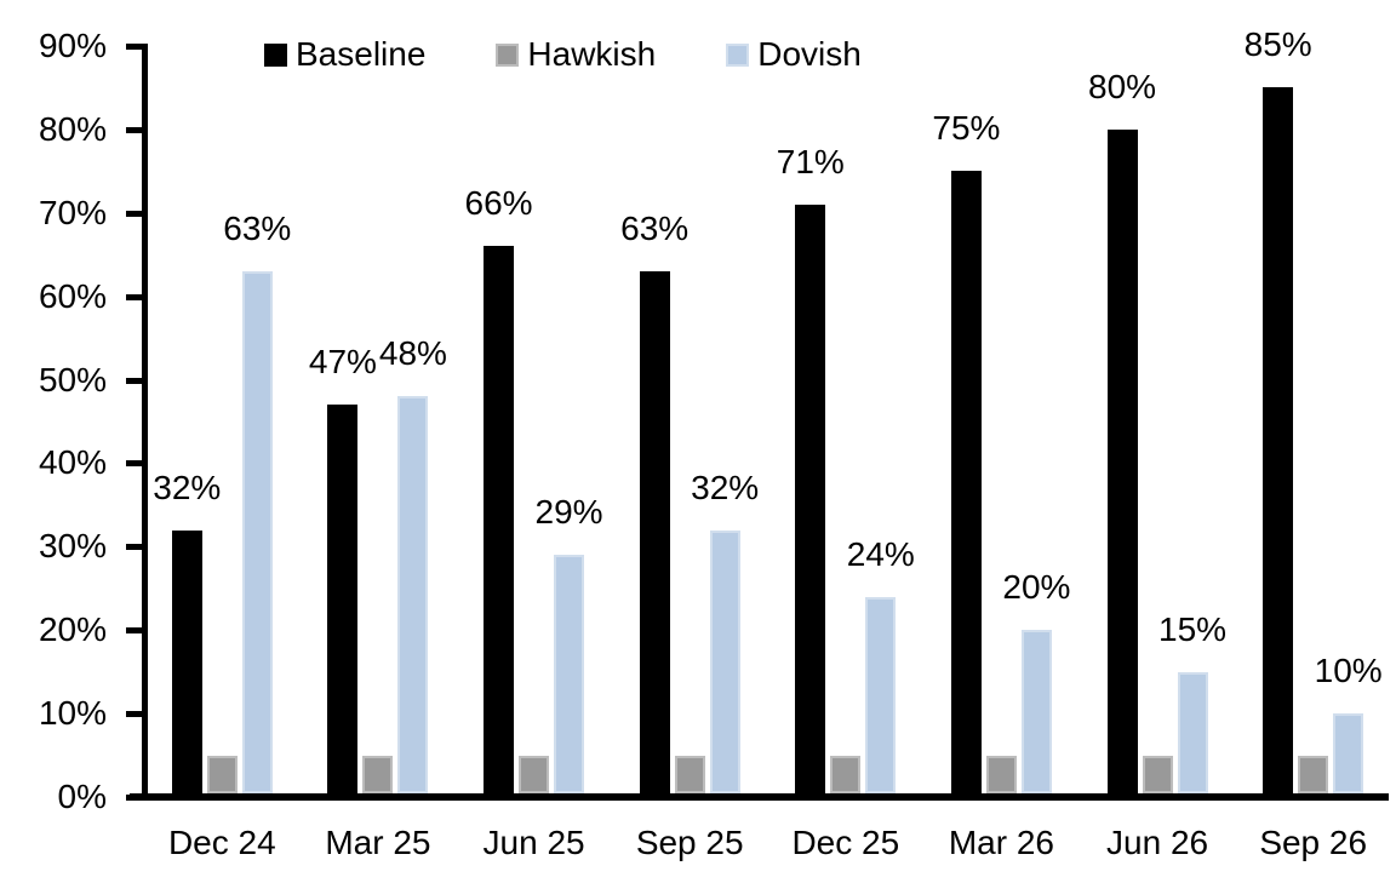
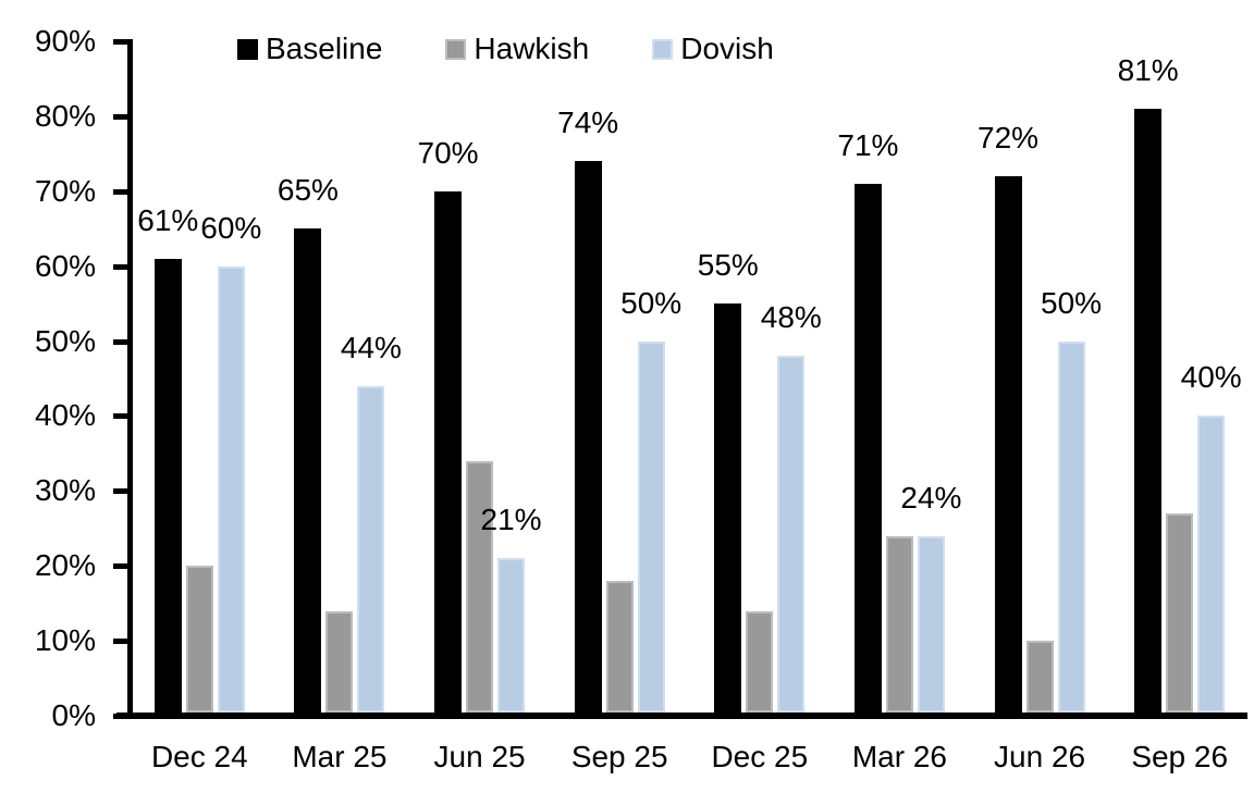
Baseline/Dec 24: 32% -> 61%
Hawkish/Dec 24: 5% -> 20%
Dovish/Dec 24: 63% -> 60%
Baseline/Mar 25: 47% -> 65%
Hawkish/Mar 25: 5% -> 14%
Dovish/Mar 25: 48% -> 44%
Baseline/Jun 25: 66% -> 70%
Hawkish/Jun 25: 5% -> 34%
Dovish/Jun 25: 29% -> 21%
Baseline/Sep 25: 63% -> 74%
Hawkish/Sep 25: 5% -> 18%
Dovish/Sep 25: 32% -> 50%
Baseline/Dec 25: 71% -> 55%
Hawkish/Dec 25: 5% -> 14%
Dovish/Dec 25: 24% -> 48%
Baseline/Mar 26: 75% -> 71%
Hawkish/Mar 26: 5% -> 24%
Dovish/Mar 26: 20% -> 24%
Baseline/Jun 26: 80% -> 72%
Hawkish/Jun 26: 5% -> 10%
Dovish/Jun 26: 15% -> 50%
Baseline/Sep 26: 85% -> 81%
Hawkish/Sep 26: 5% -> 27%
Dovish/Sep 26: 10% -> 40%
